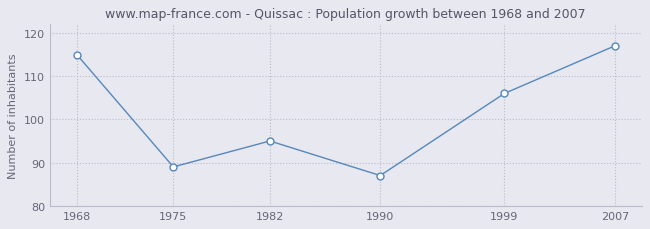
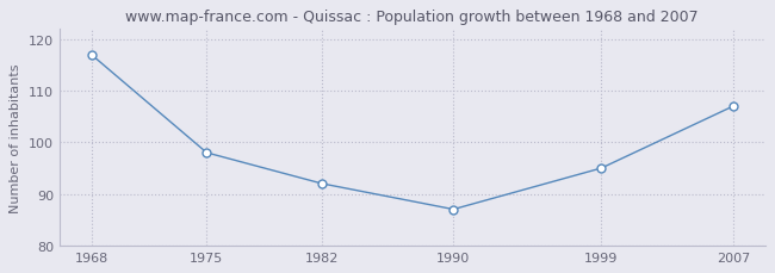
1968: 115 -> 117
1975: 89 -> 98
1982: 95 -> 92
1999: 106 -> 95
2007: 117 -> 107
